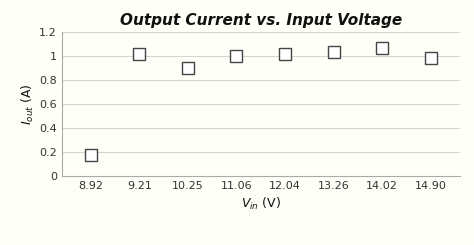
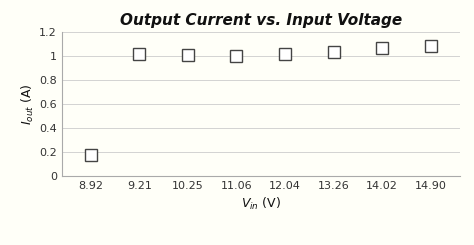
10.25: 0.90 -> 1.01
14.90: 0.98 -> 1.08
